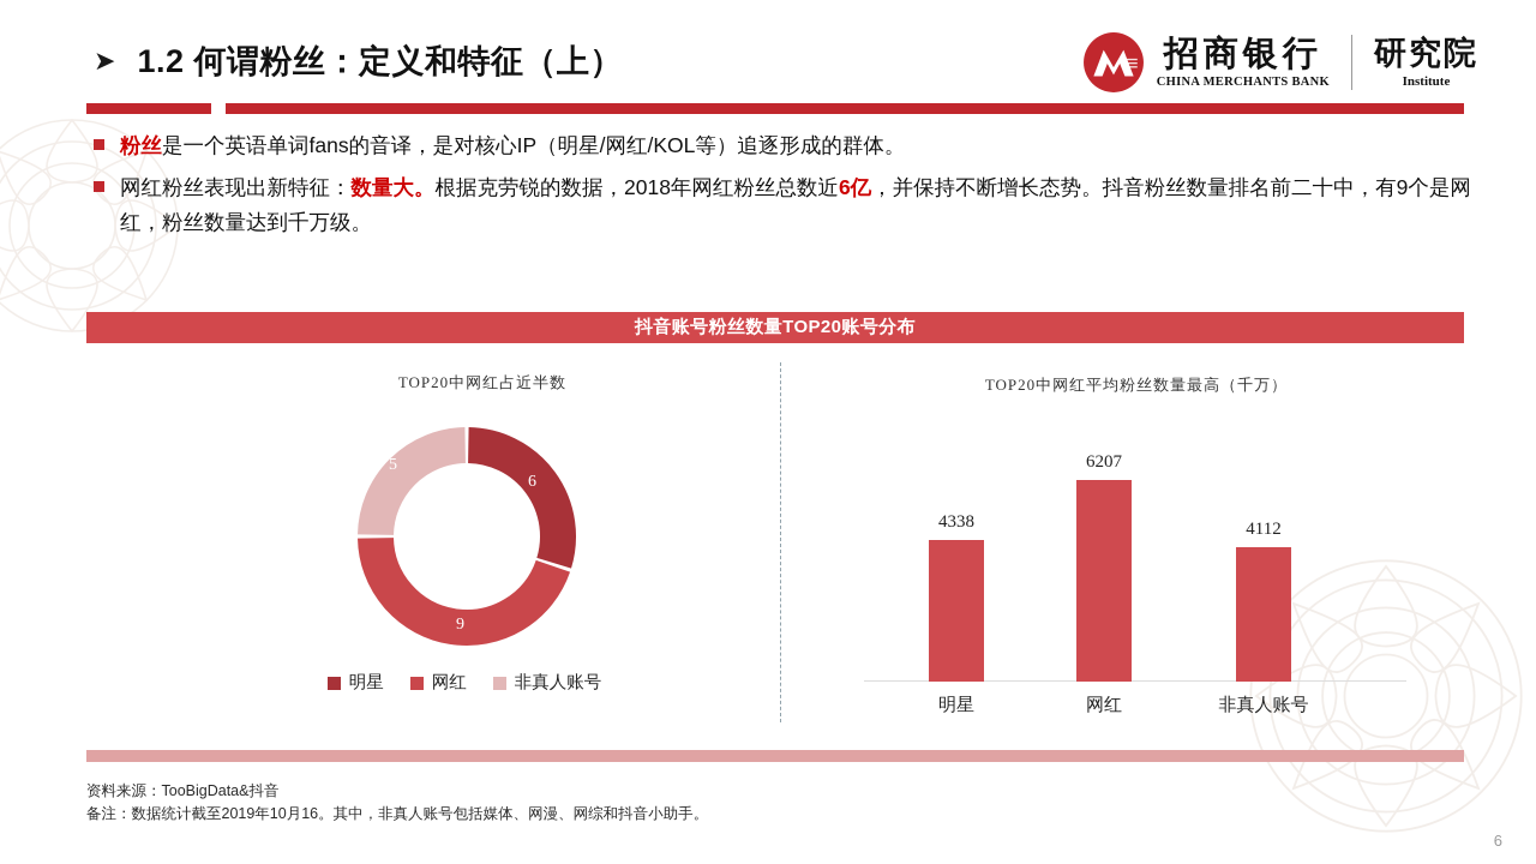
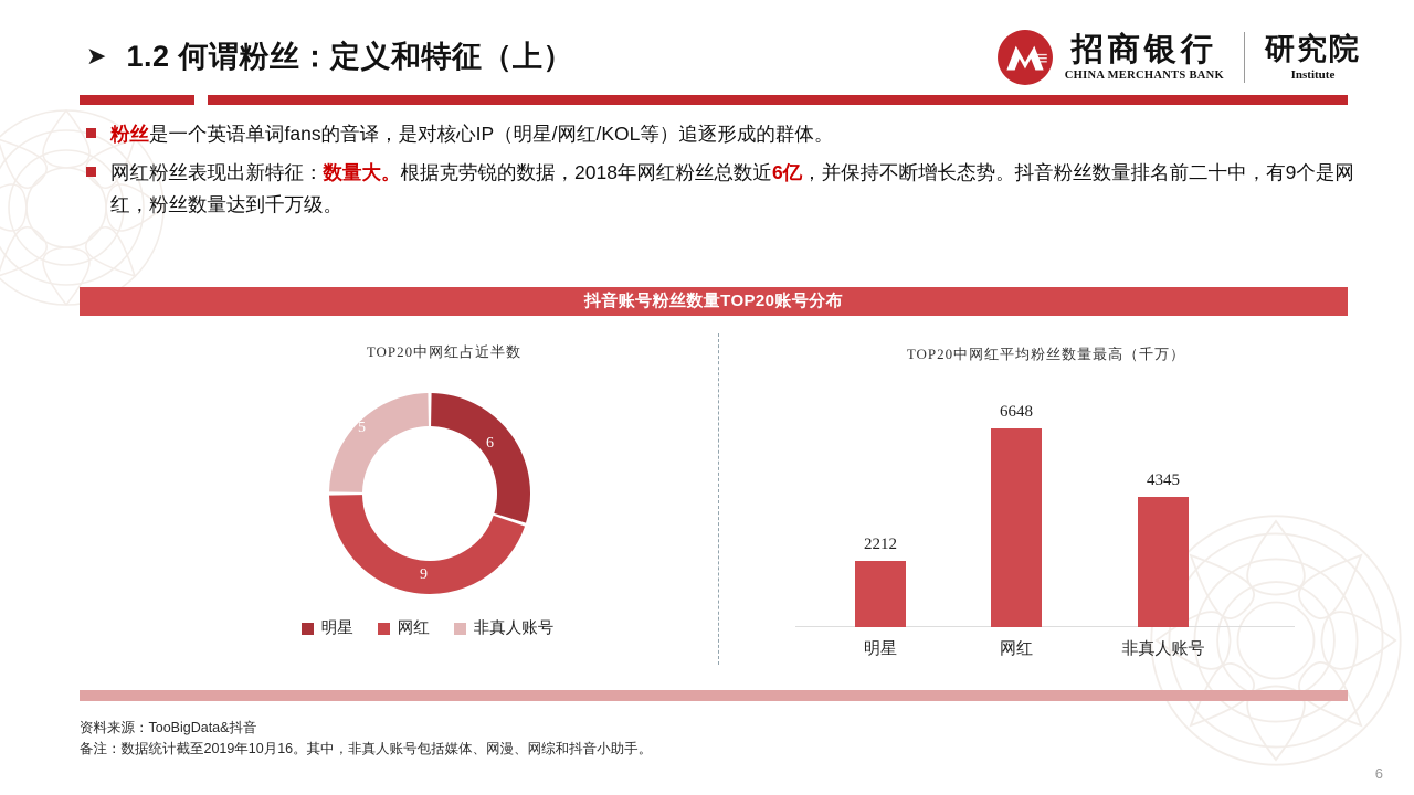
TOP20中网红平均粉丝数量最高（千万）/明星: 4338 -> 2212
TOP20中网红平均粉丝数量最高（千万）/网红: 6207 -> 6648
TOP20中网红平均粉丝数量最高（千万）/非真人账号: 4112 -> 4345
